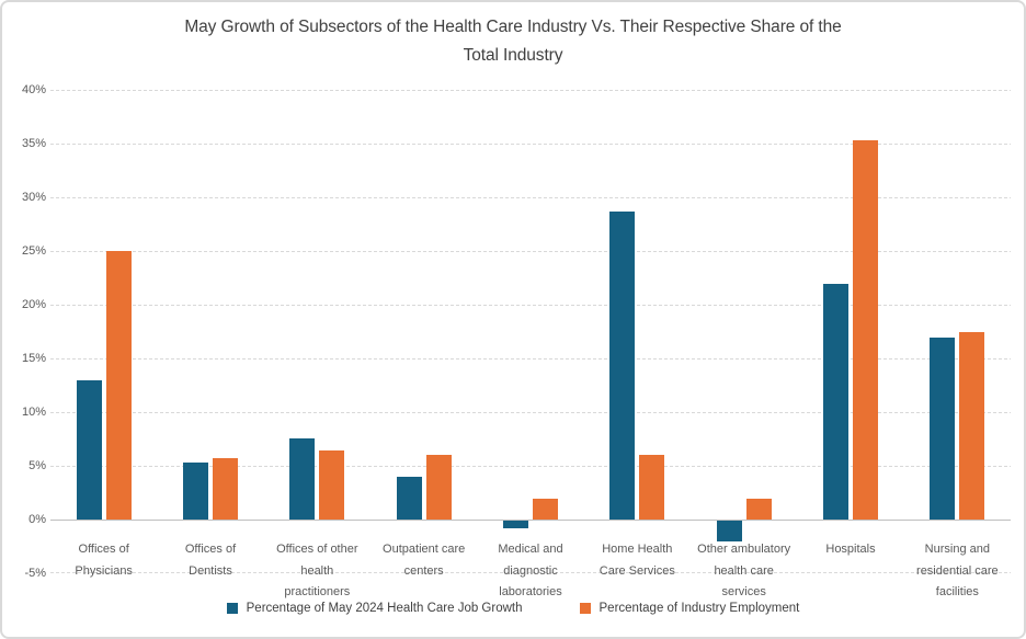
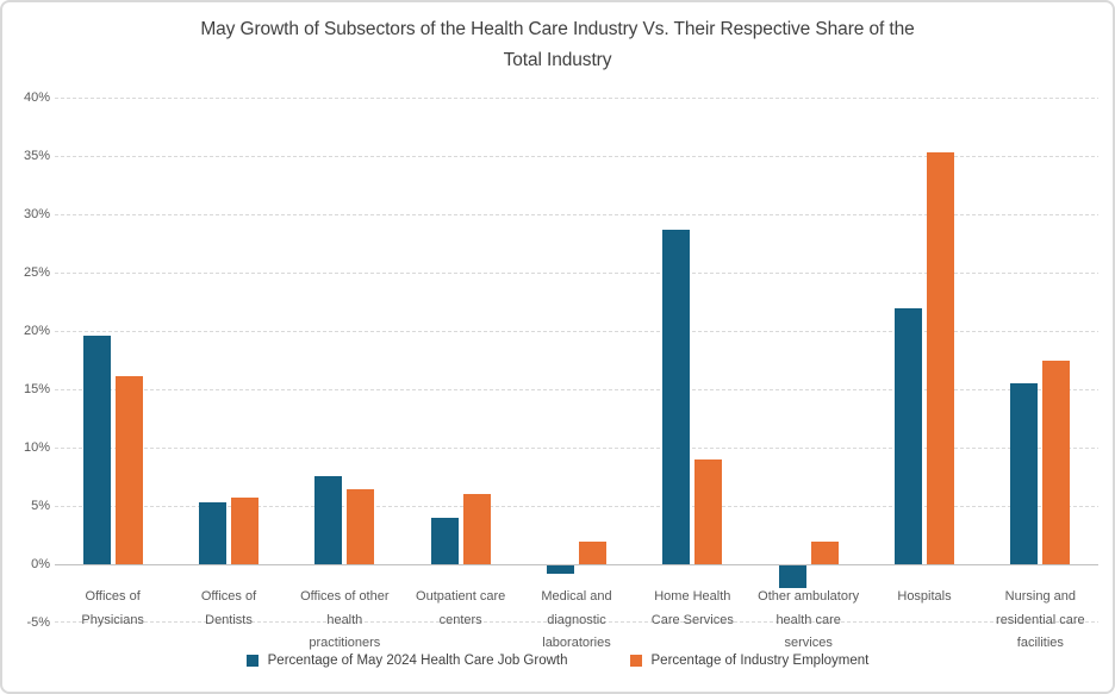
Percentage of May 2024 Health Care Job Growth/Offices of Physicians: 13% -> 20%
Percentage of Industry Employment/Offices of Physicians: 25% -> 16%
Percentage of Industry Employment/Home Health Care Services: 6% -> 9%
Percentage of May 2024 Health Care Job Growth/Nursing and residential care facilities: 17% -> 16%
